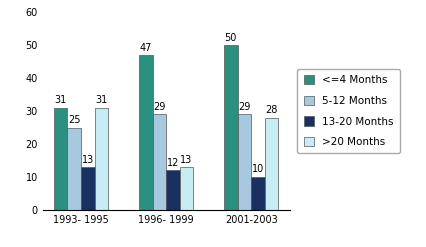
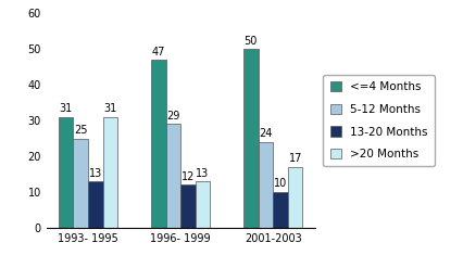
5-12 Months/2001-2003: 29 -> 24
>20 Months/2001-2003: 28 -> 17
